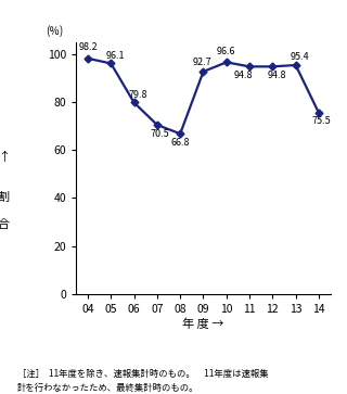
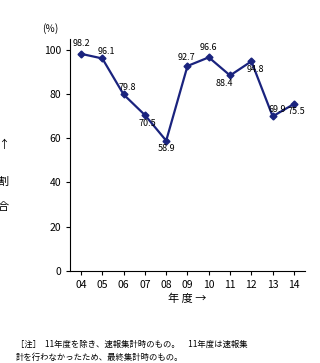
08: 66.8 -> 58.9
11: 94.8 -> 88.4
13: 95.4 -> 69.9
